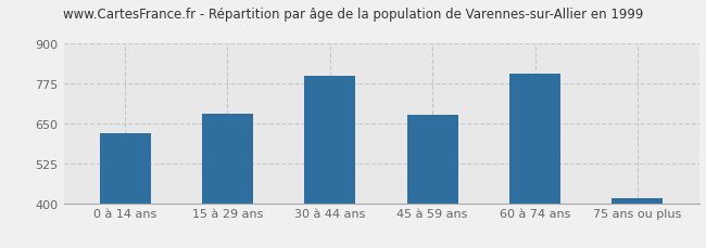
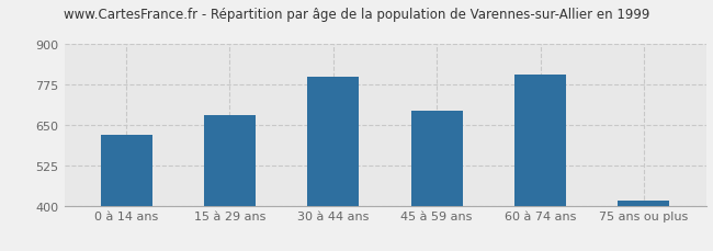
45 à 59 ans: 676 -> 695
